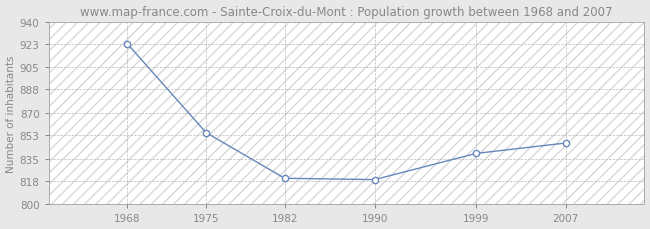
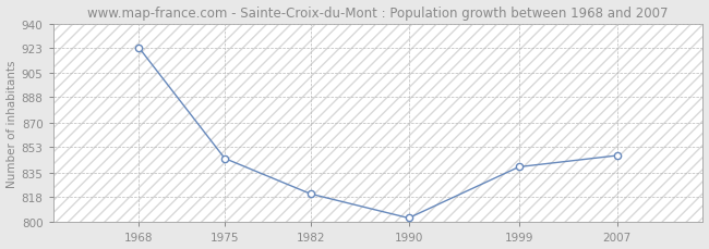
1975: 855 -> 845
1990: 819 -> 803
